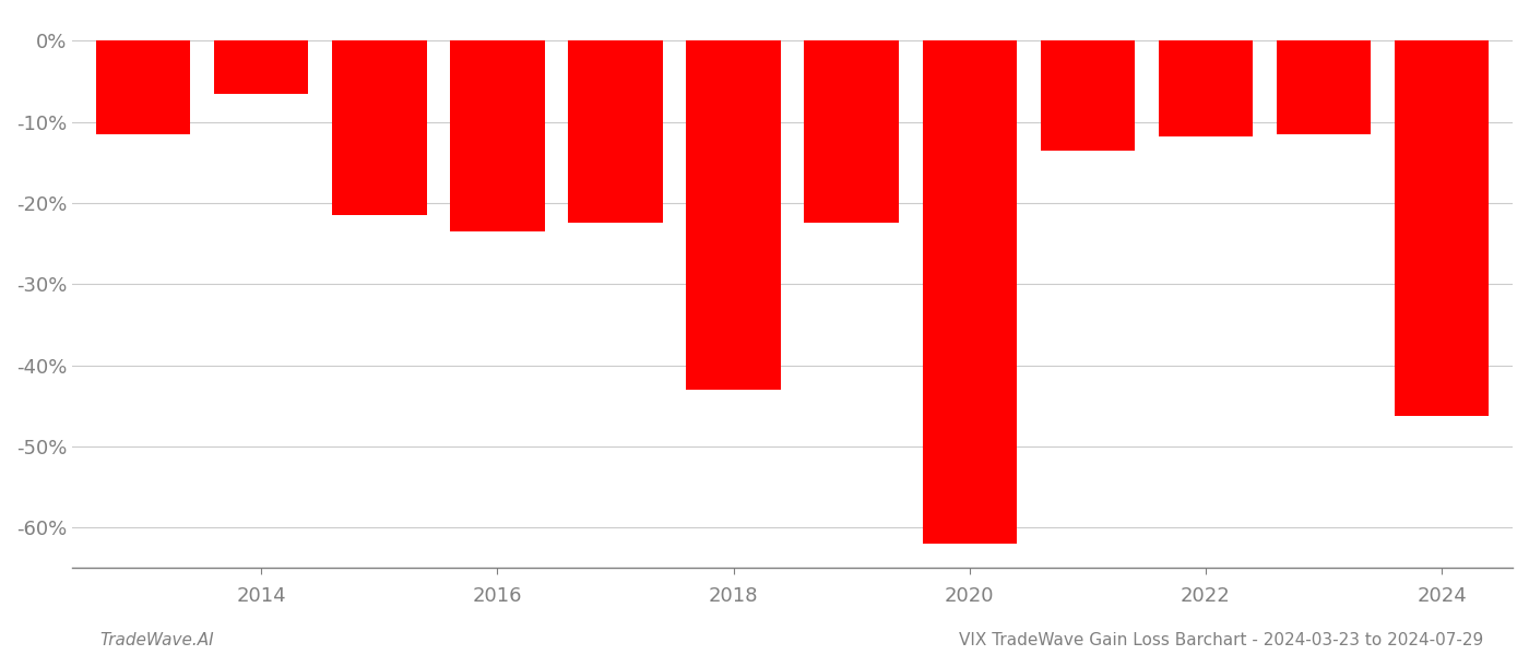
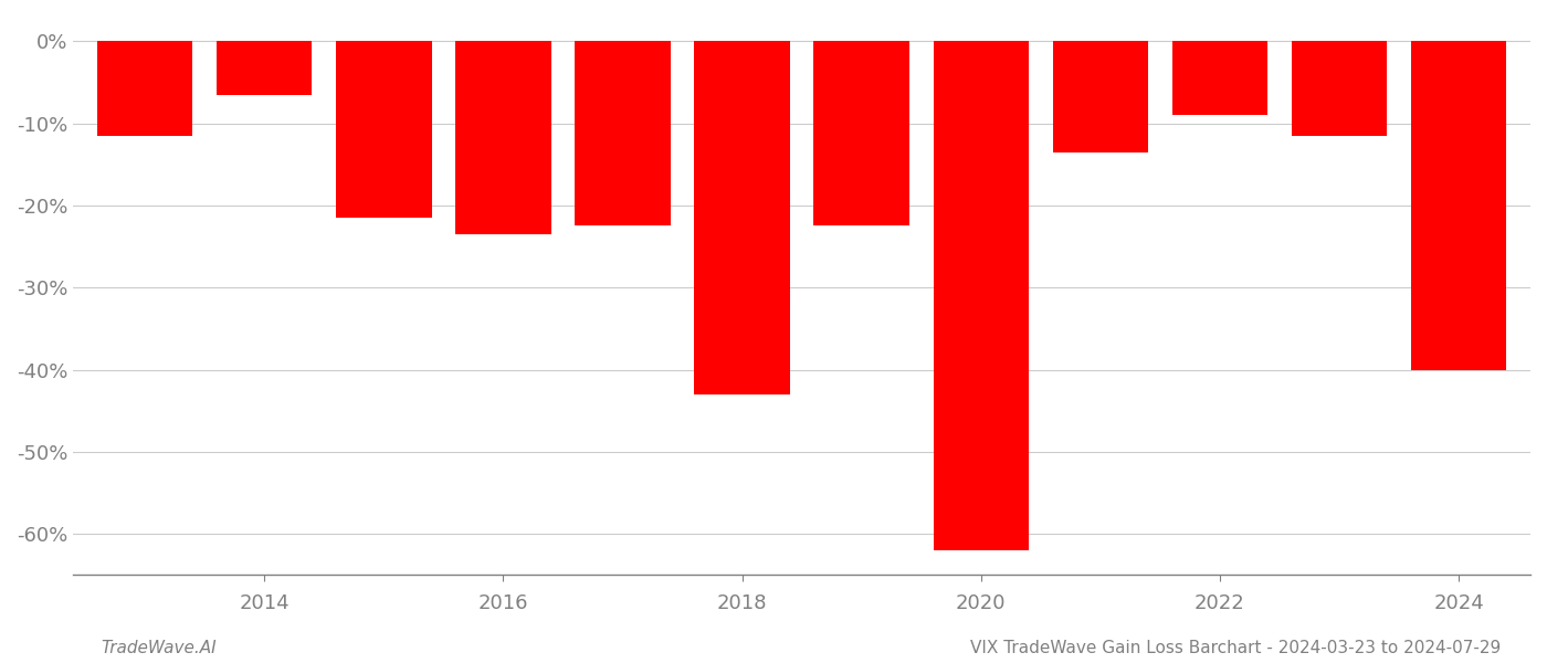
2022: -11.8% -> -9.0%
2024: -46.2% -> -40.0%
